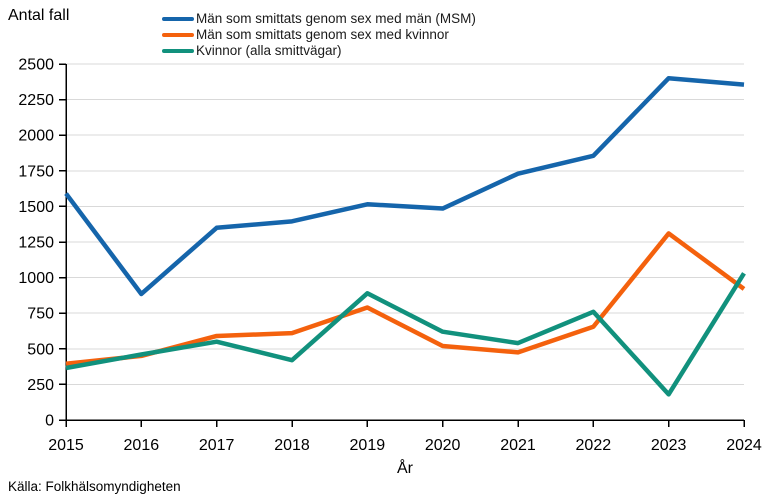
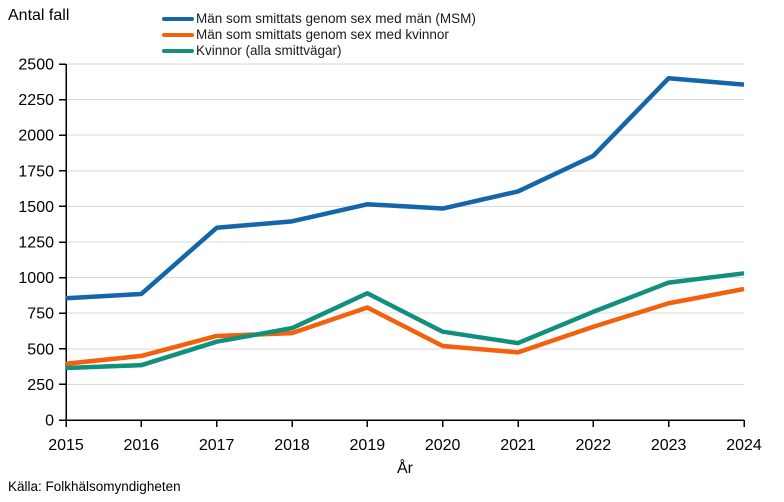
Män som smittats genom sex med män (MSM)/2015: 1590 -> 860
Kvinnor (alla smittvägar)/2016: 460 -> 380
Kvinnor (alla smittvägar)/2018: 420 -> 640
Män som smittats genom sex med män (MSM)/2021: 1730 -> 1600
Män som smittats genom sex med kvinnor/2023: 1310 -> 820
Kvinnor (alla smittvägar)/2023: 180 -> 960
